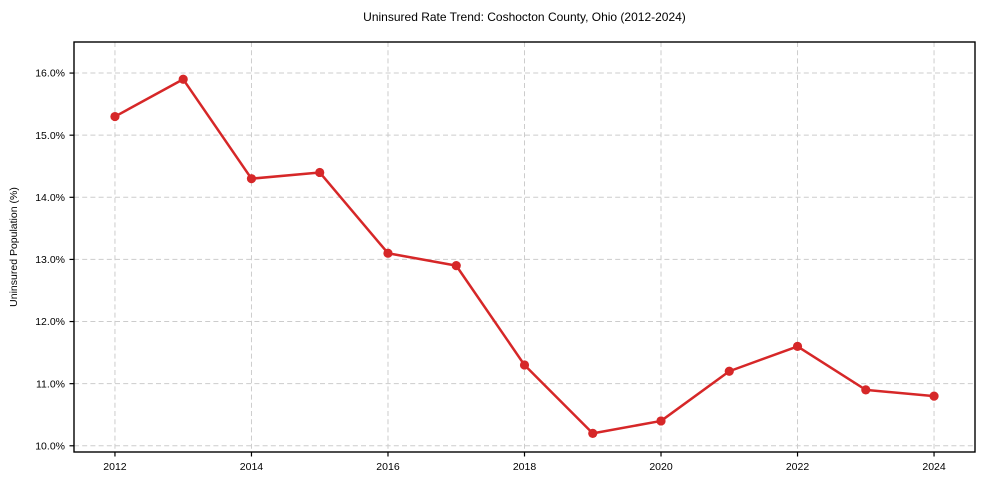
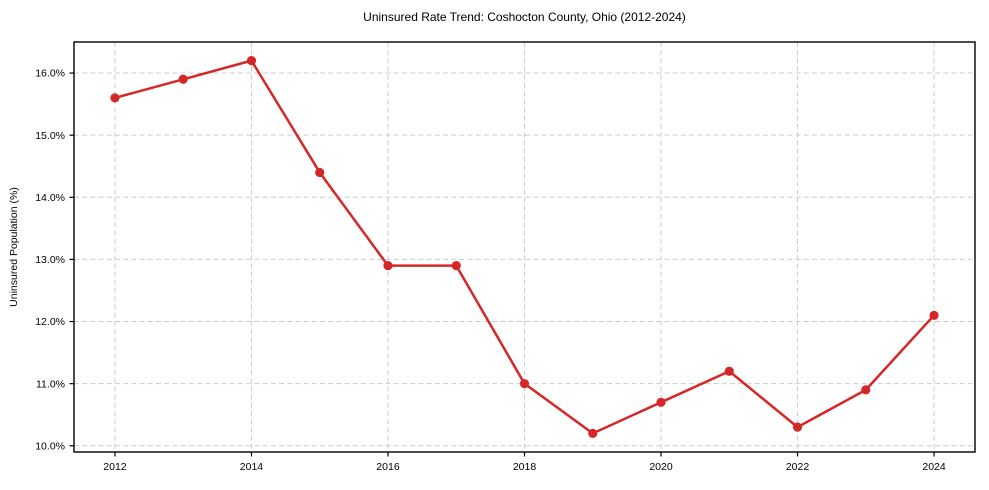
2012: 15.3% -> 15.6%
2014: 14.3% -> 16.2%
2016: 13.1% -> 12.9%
2018: 11.3% -> 11.0%
2020: 10.4% -> 10.7%
2022: 11.6% -> 10.3%
2024: 10.8% -> 12.1%
